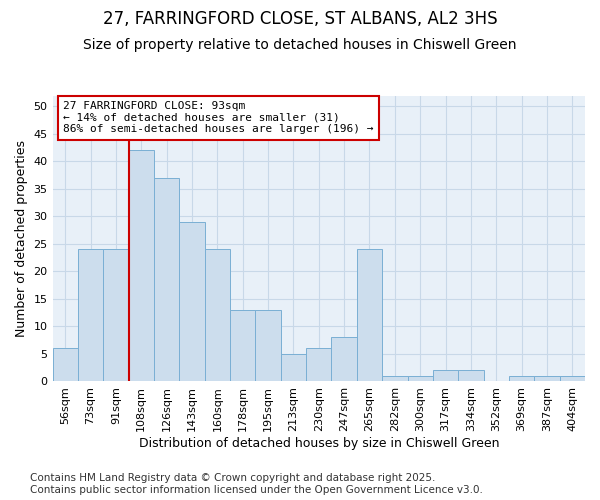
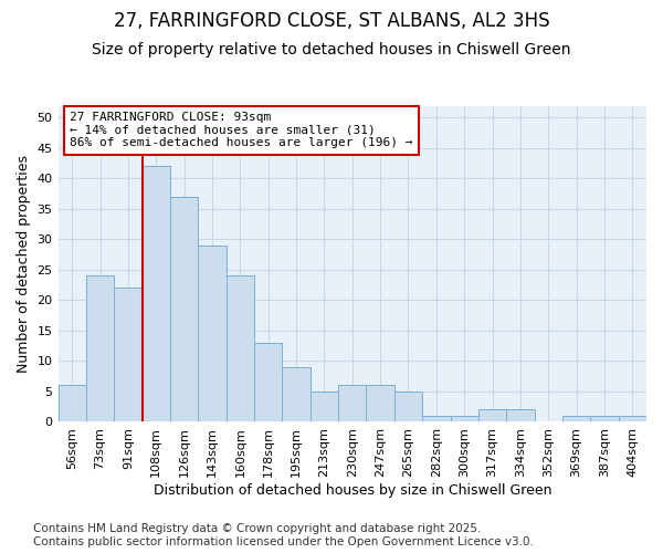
91sqm: 24 -> 22
195sqm: 13 -> 9
247sqm: 8 -> 6
265sqm: 24 -> 5
